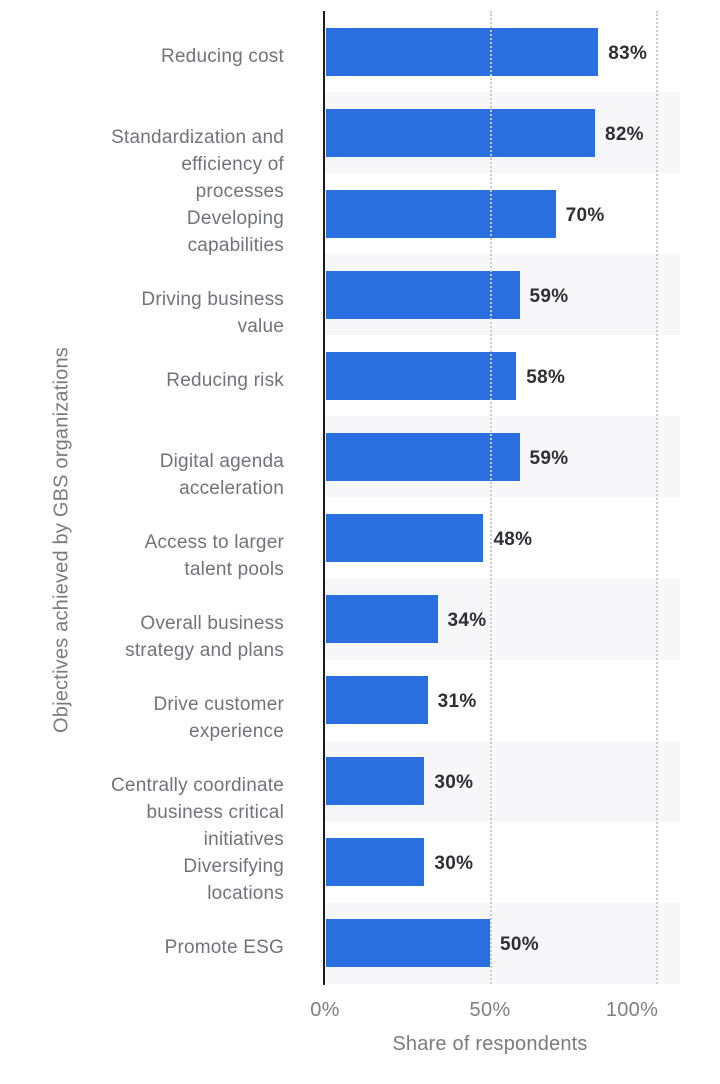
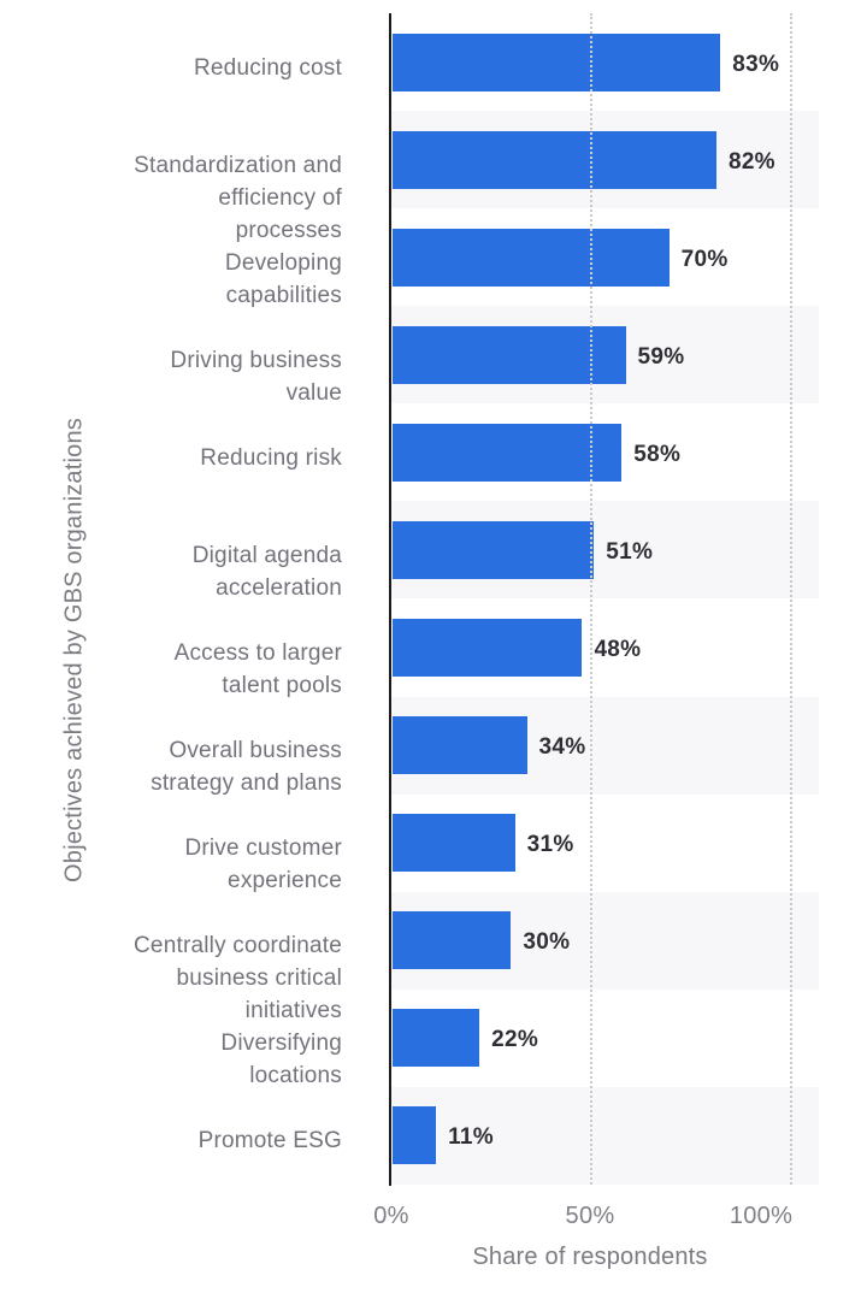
Digital agenda acceleration: 59% -> 51%
Diversifying locations: 30% -> 22%
Promote ESG: 50% -> 11%
